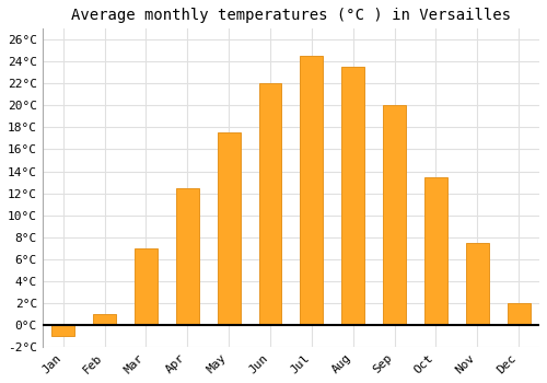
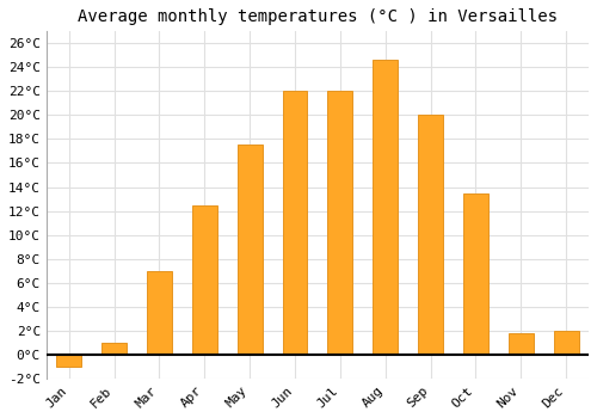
Jul: 24.5°C -> 22.0°C
Aug: 23.5°C -> 24.6°C
Nov: 7.5°C -> 1.8°C
